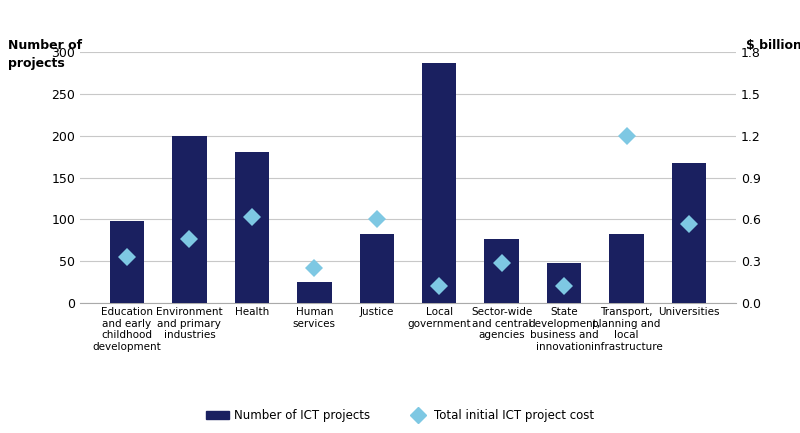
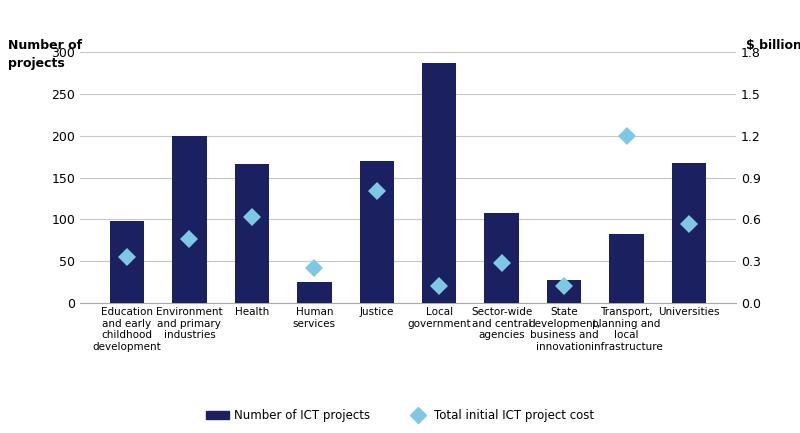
Number of ICT projects/Health: 180 -> 166
Number of ICT projects/Justice: 83 -> 170
Total initial ICT project cost/Justice: 0.60 -> 0.80
Number of ICT projects/Sector-wide and central agencies: 76 -> 108
Number of ICT projects/State development, business and innovation: 48 -> 28
